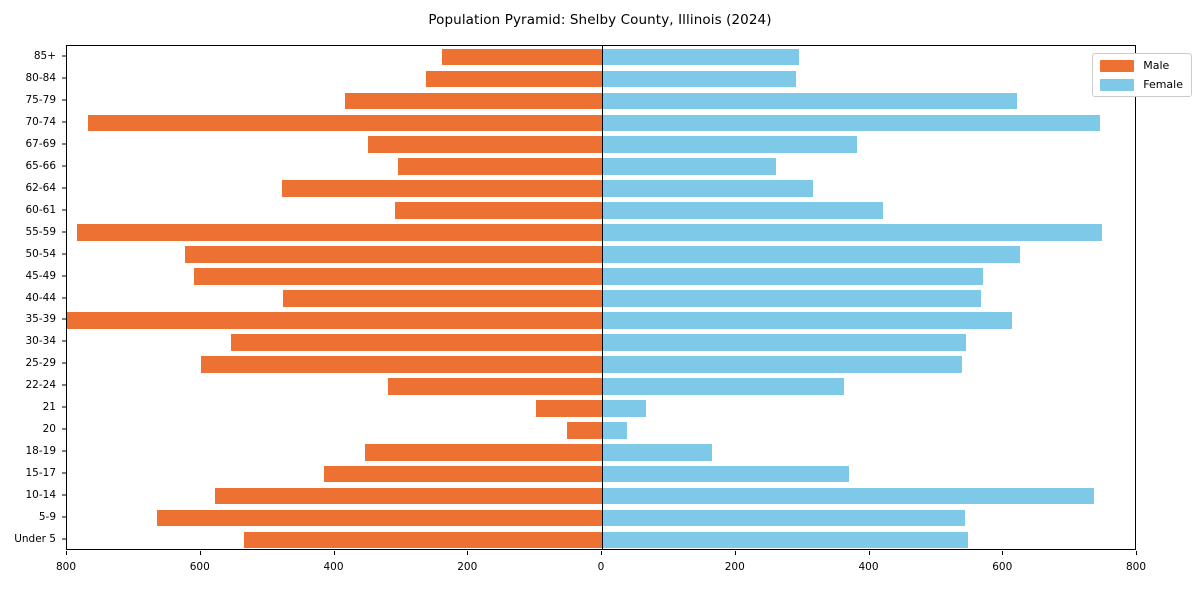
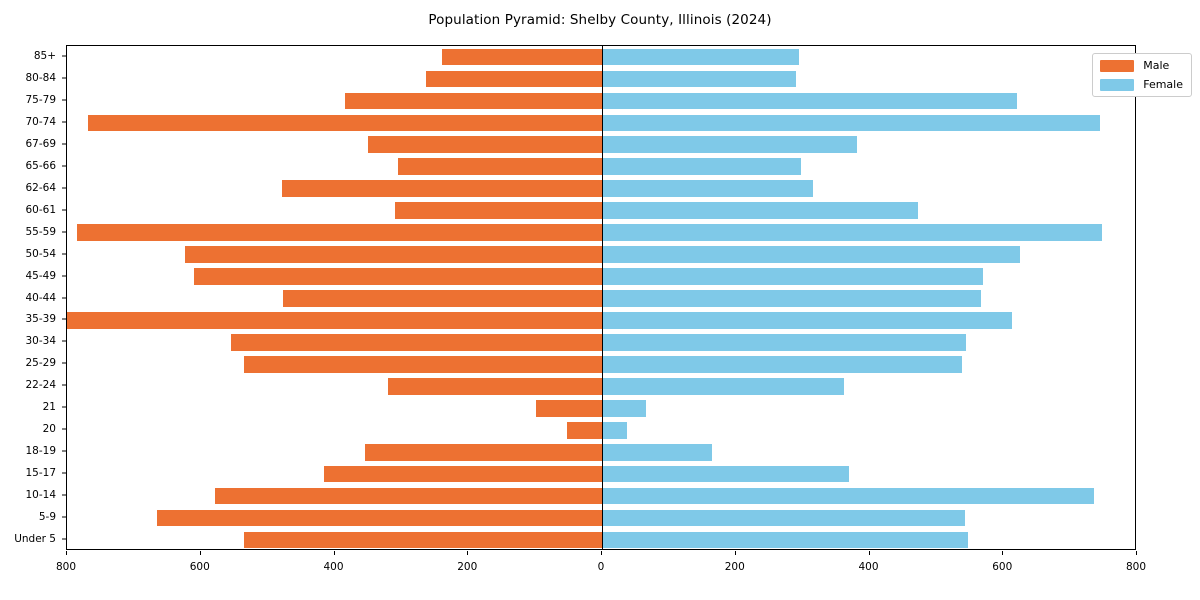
Male/25-29: 600 -> 540
Female/60-61: 420 -> 470
Female/65-66: 260 -> 300
